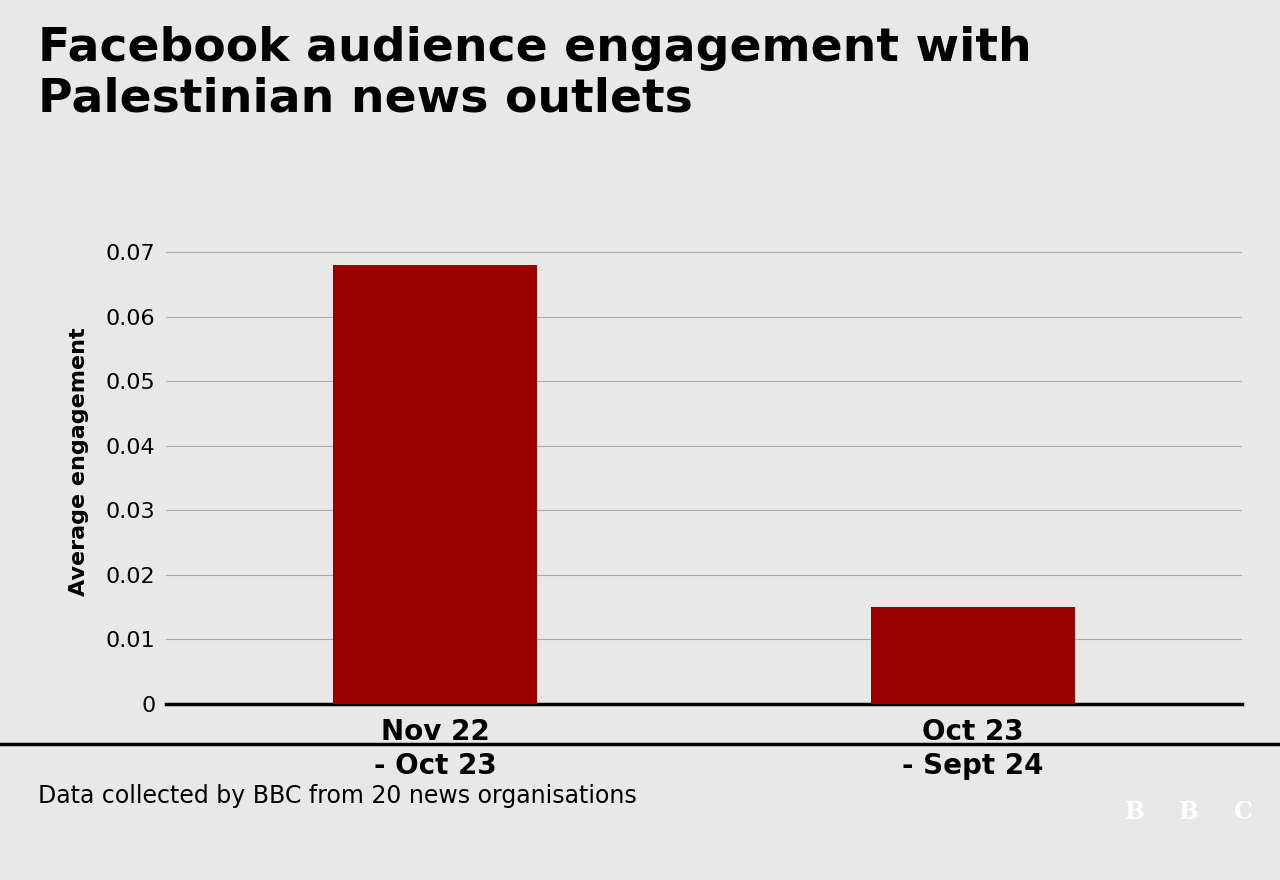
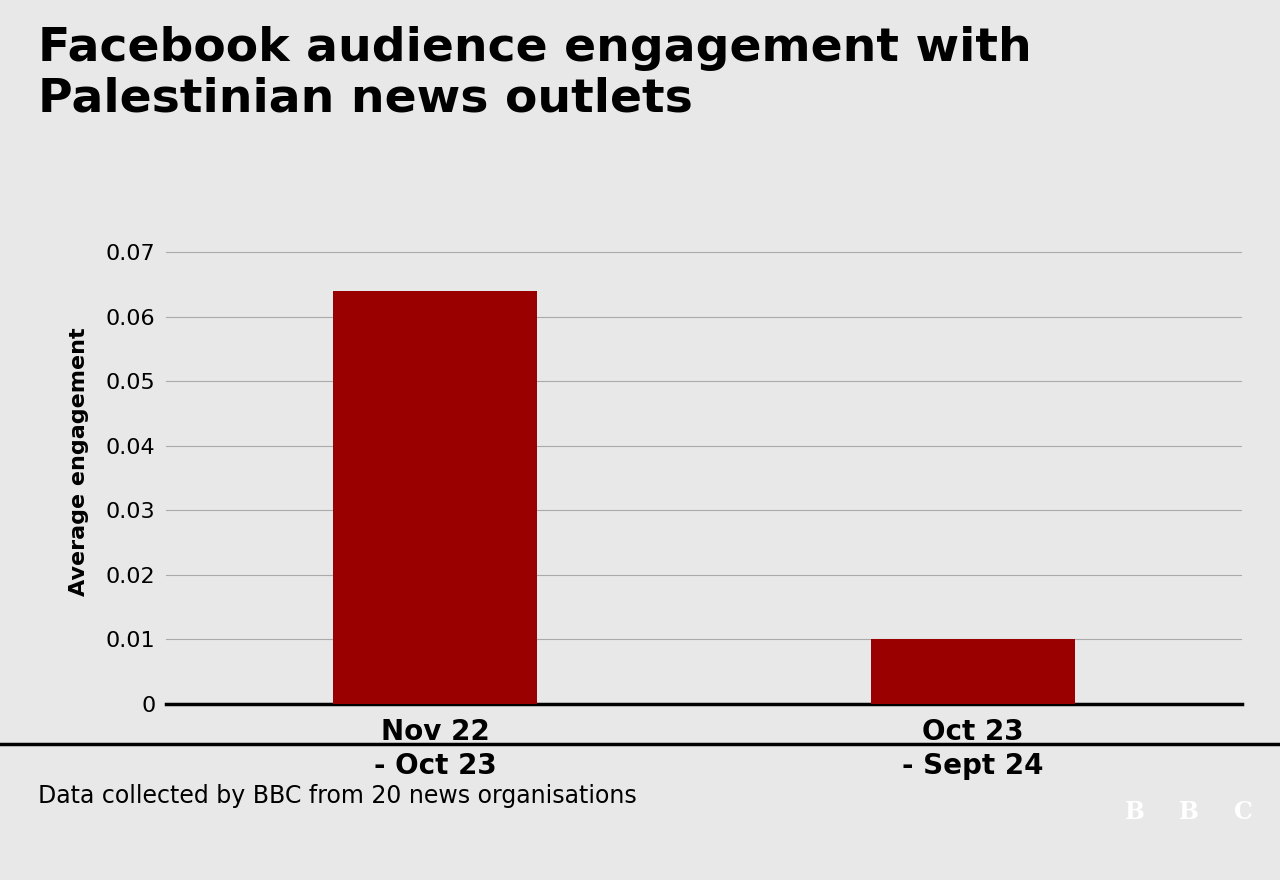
Nov 22 - Oct 23: 0.068 -> 0.064
Oct 23 - Sept 24: 0.015 -> 0.010
